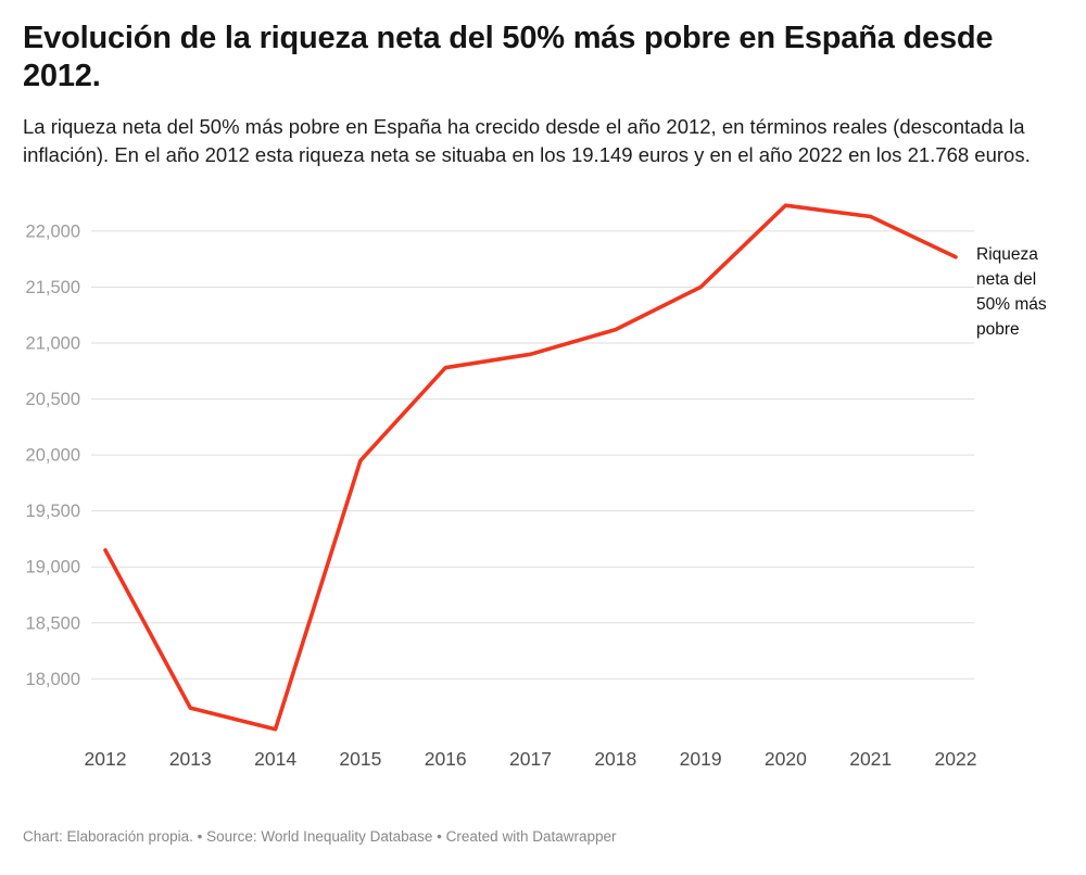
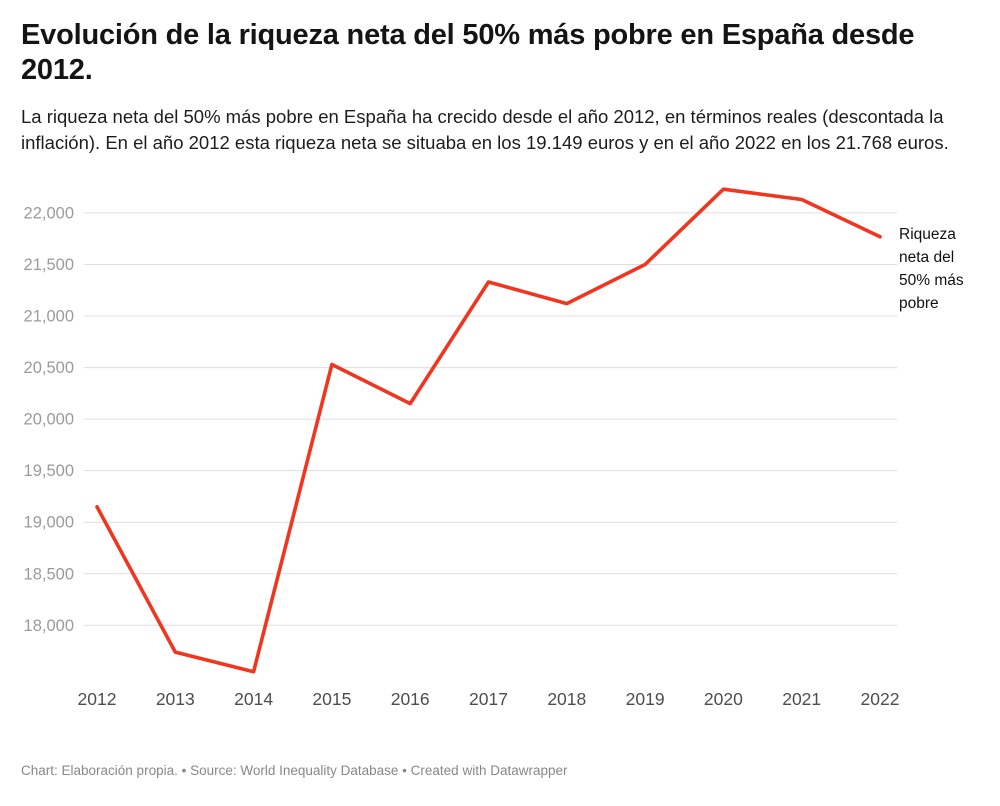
2015: 19950 -> 20530
2016: 20780 -> 20150
2017: 20900 -> 21330
